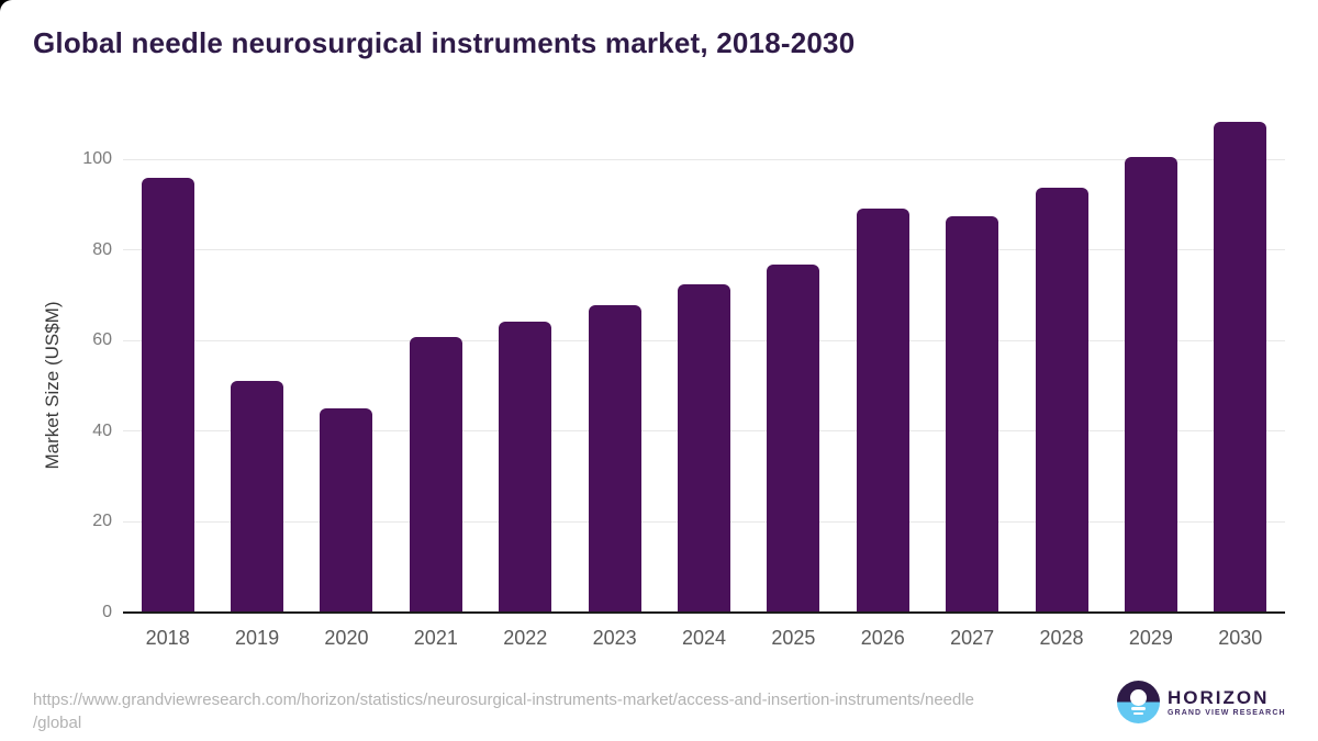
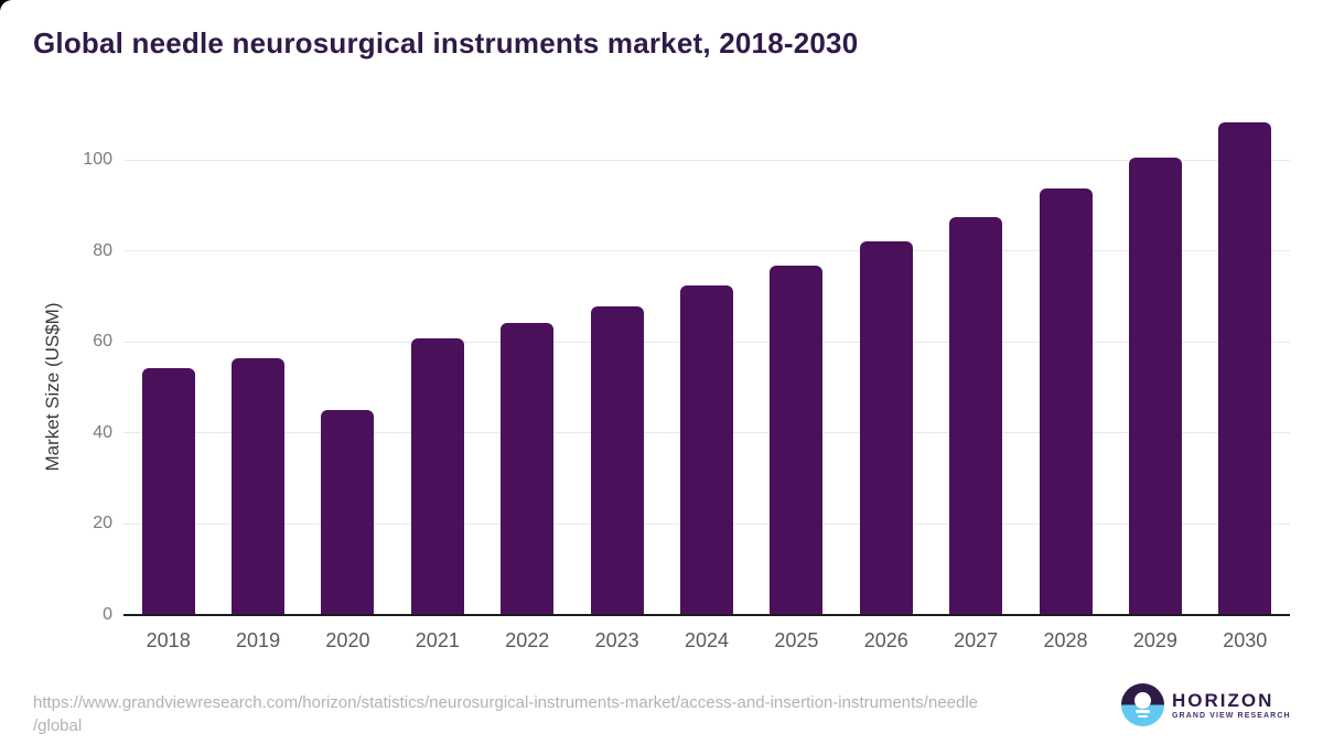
2018: 96 -> 54
2019: 51 -> 56
2026: 89 -> 82
